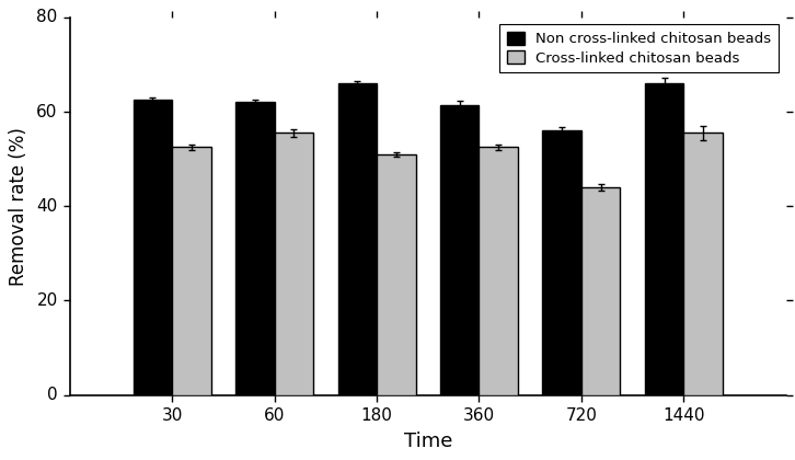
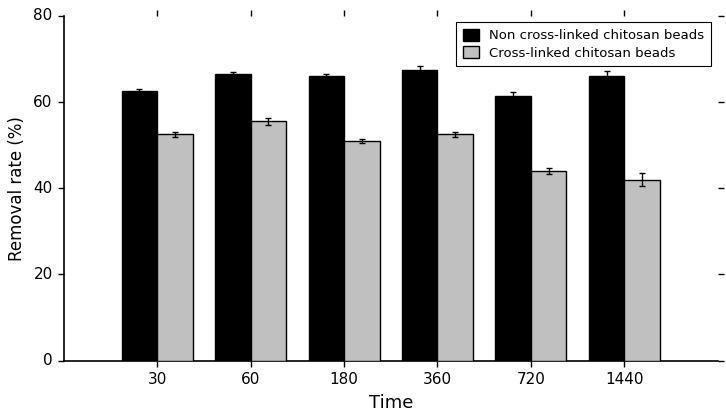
Non cross-linked chitosan beads/60: 62.0 -> 66.5
Non cross-linked chitosan beads/360: 61.5 -> 67.5
Non cross-linked chitosan beads/720: 56.0 -> 61.5
Cross-linked chitosan beads/1440: 55.5 -> 42.0
